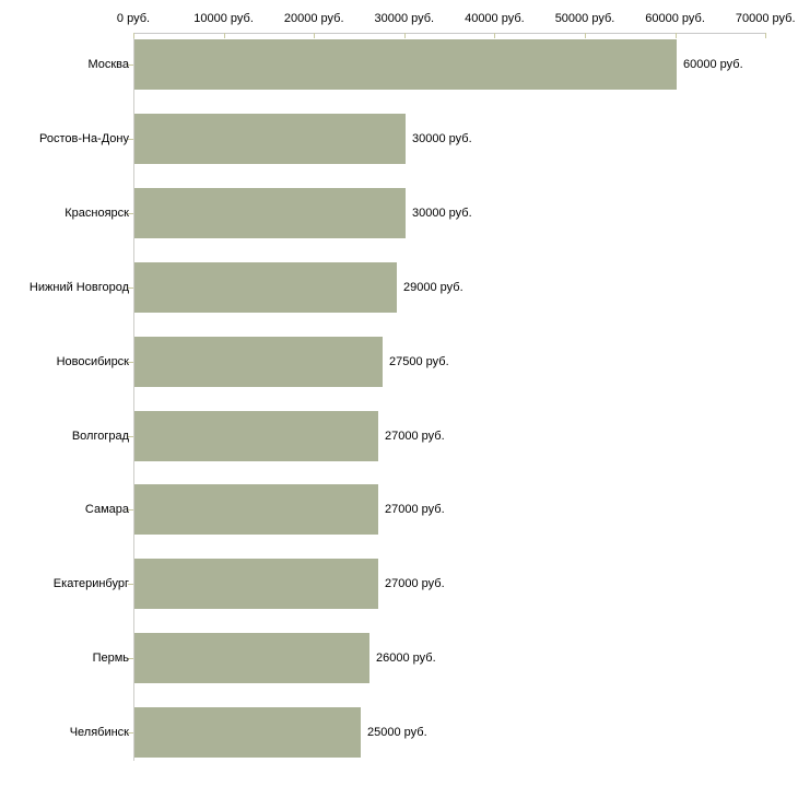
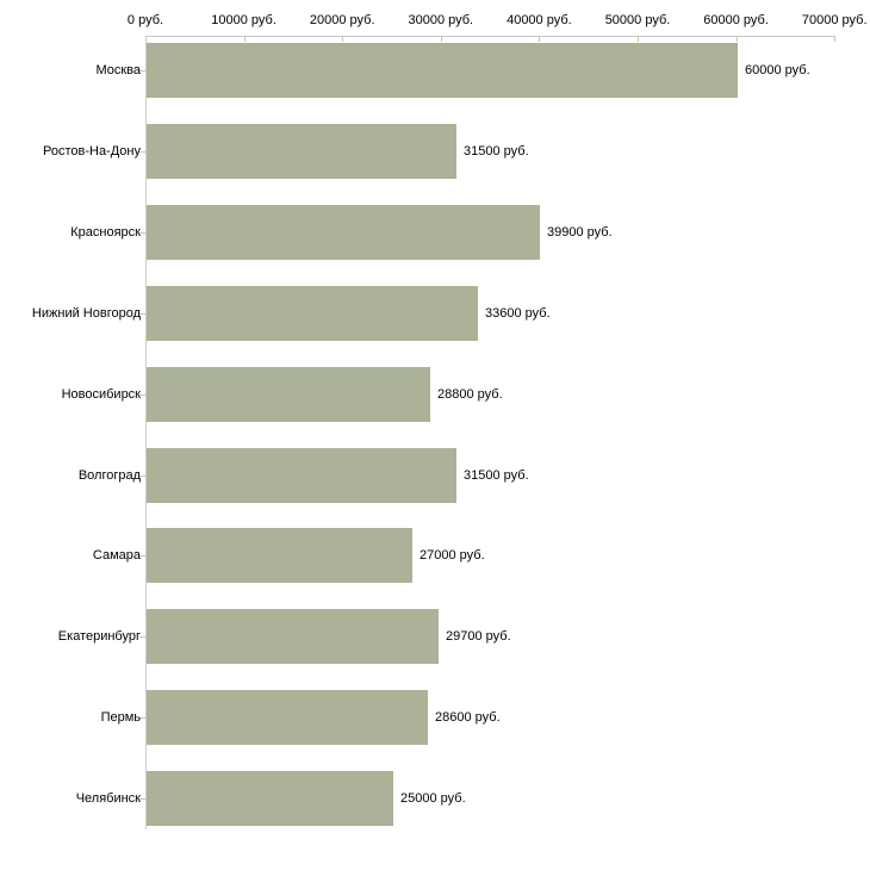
Ростов-На-Дону: 30000 -> 31500
Красноярск: 30000 -> 39900
Нижний Новгород: 29000 -> 33600
Новосибирск: 27500 -> 28800
Волгоград: 27000 -> 31500
Екатеринбург: 27000 -> 29700
Пермь: 26000 -> 28600
